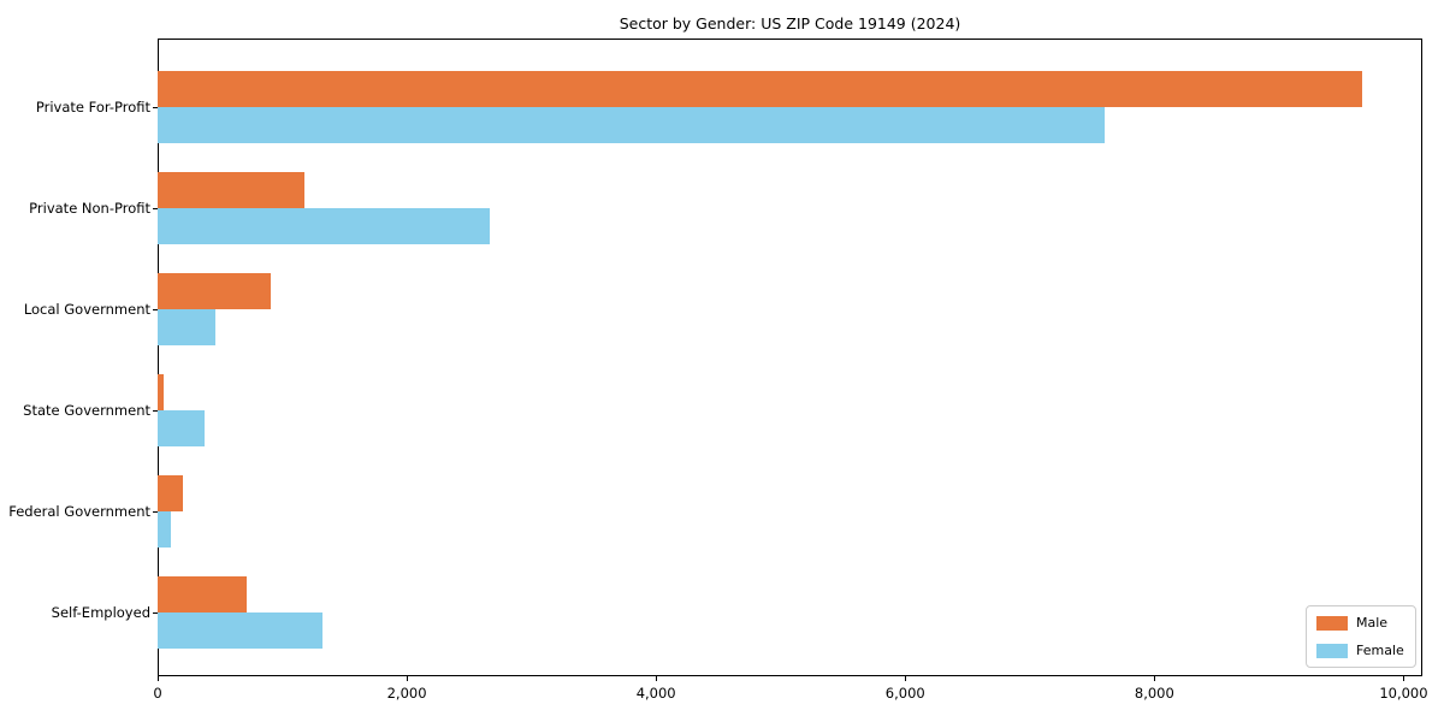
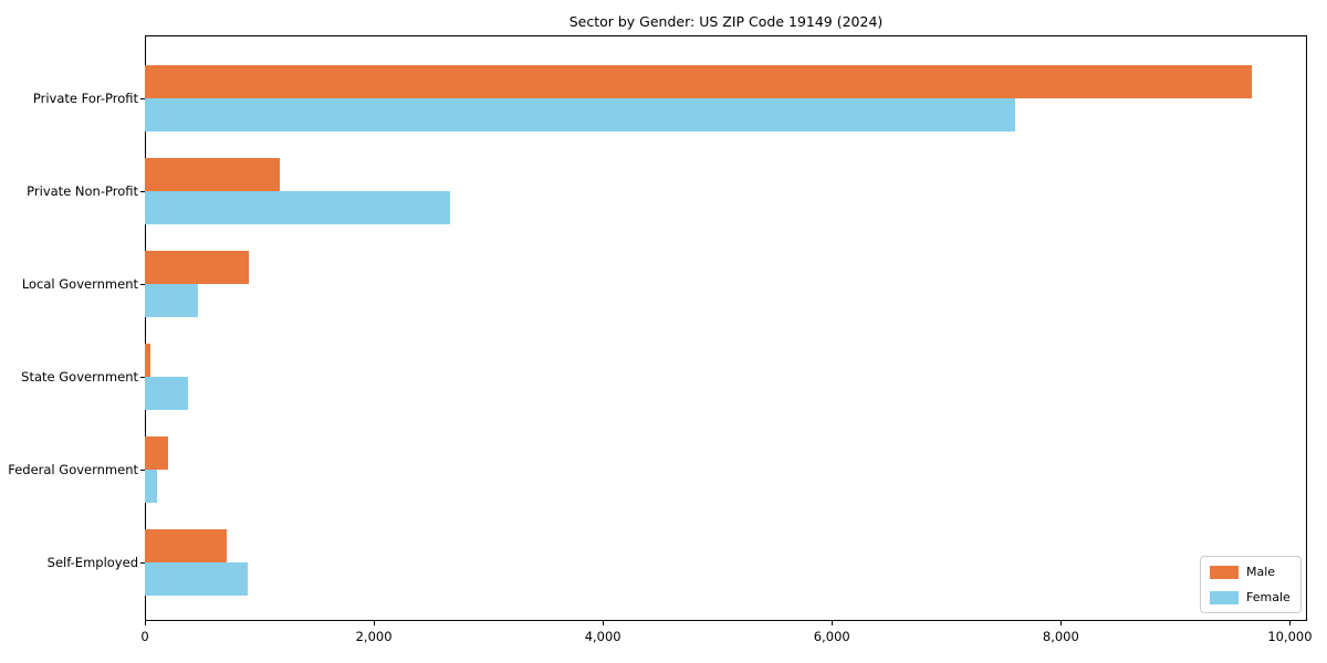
Female/Self-Employed: 1320 -> 900
